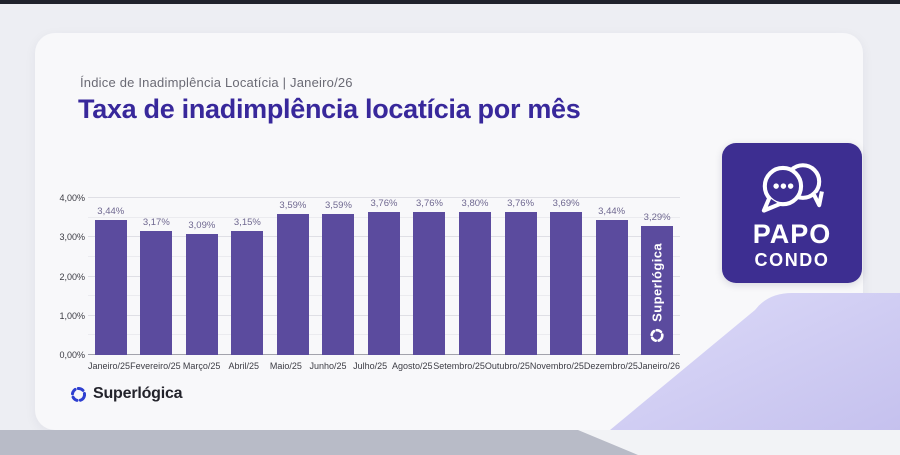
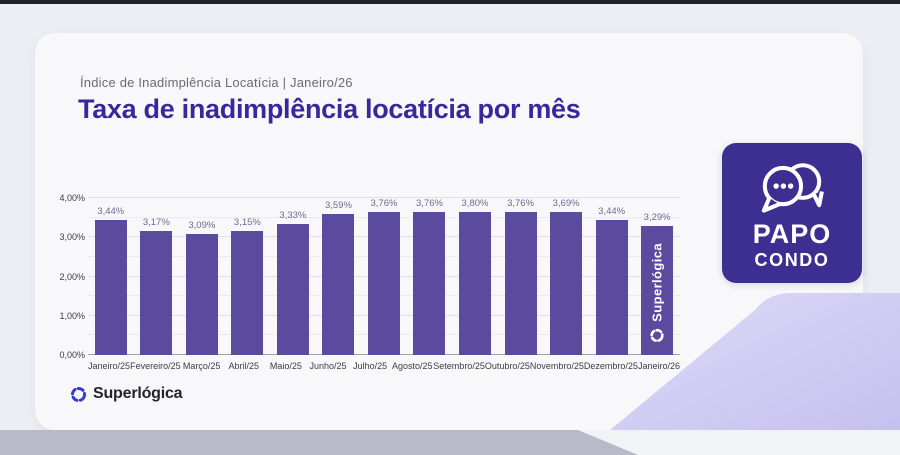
Maio/25: 3,59% -> 3,33%
